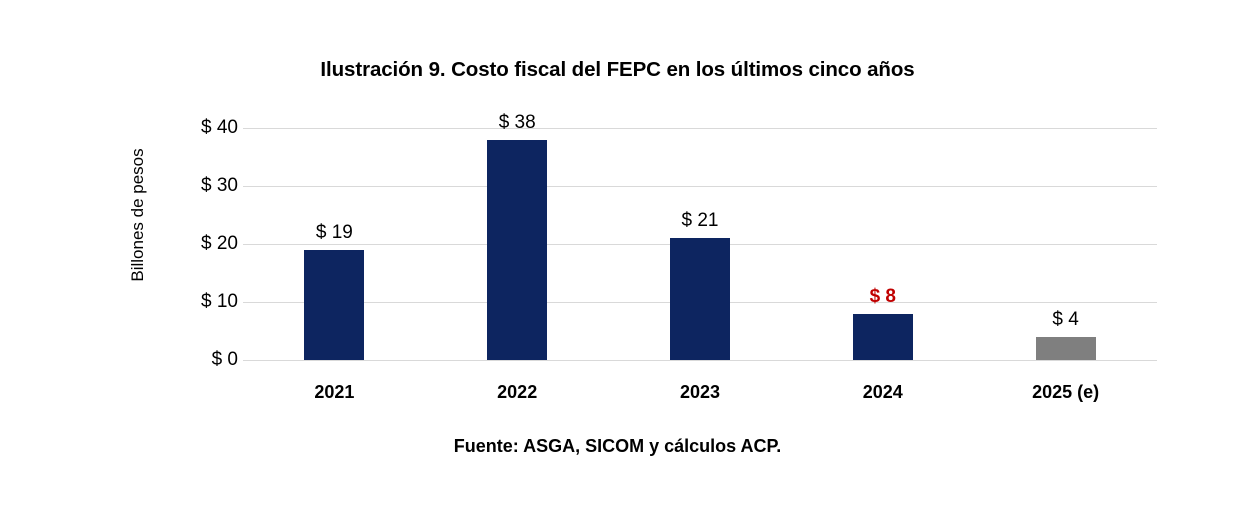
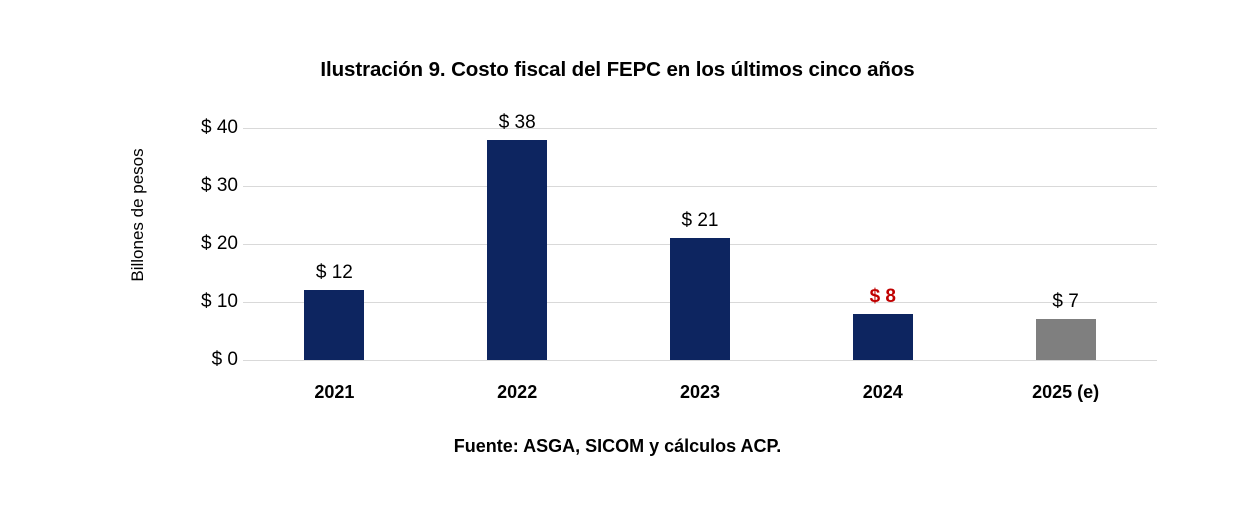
2021: 19 -> 12
2025 (e): 4 -> 7
